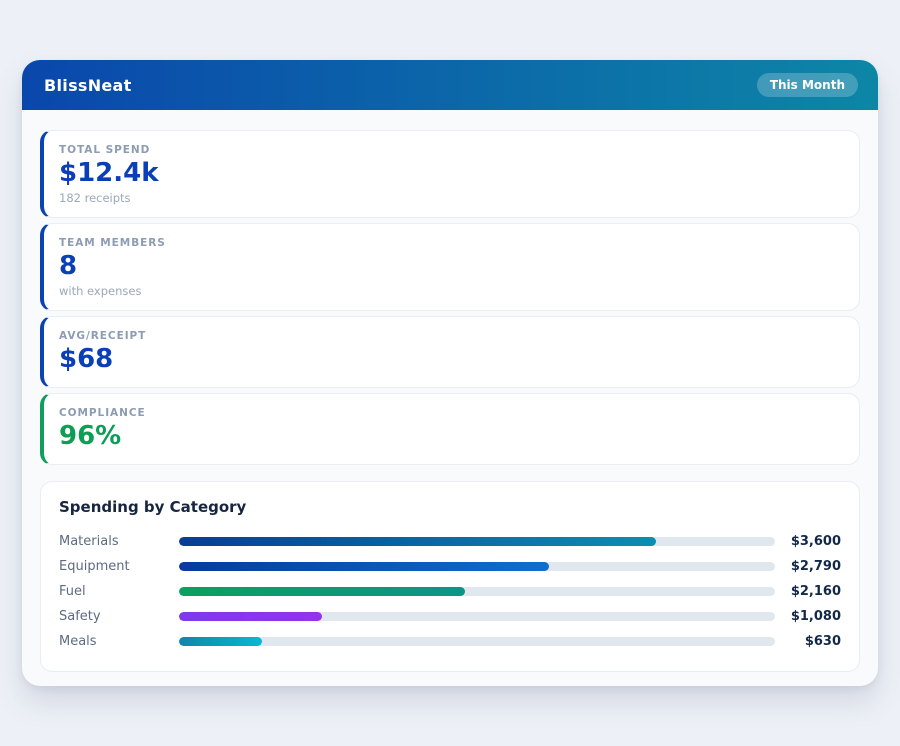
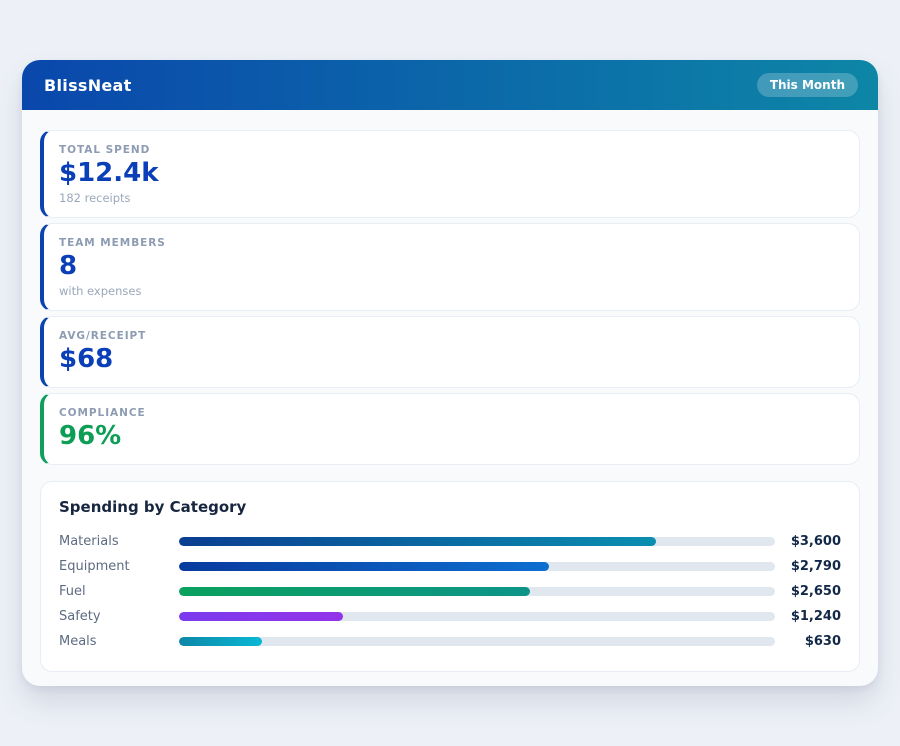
Fuel: $2,160 -> $2,650
Safety: $1,080 -> $1,240
